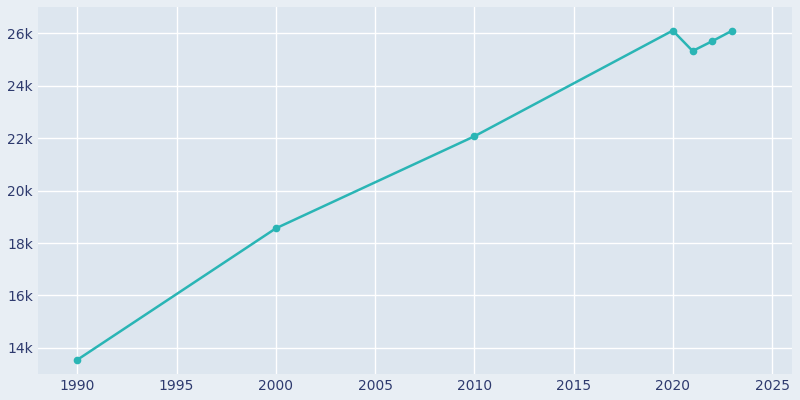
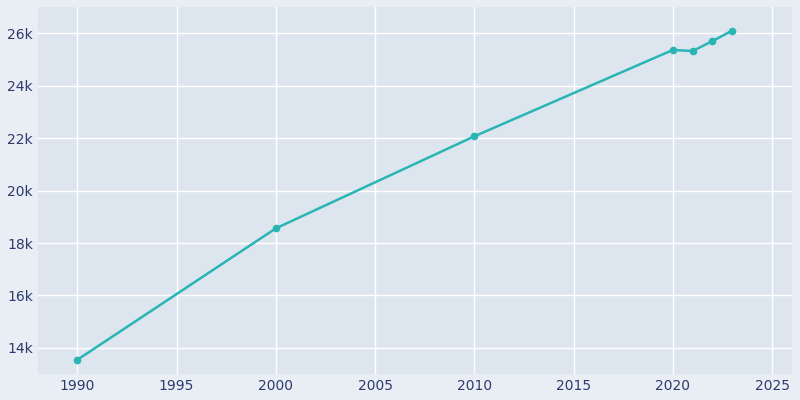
2020: 26.10k -> 25.36k
